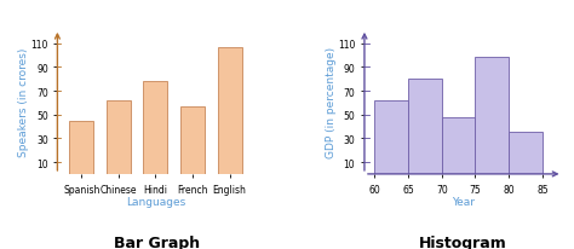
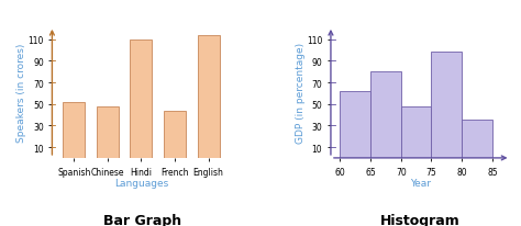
Spanish: 45 -> 52
Chinese: 62 -> 48
Hindi: 78 -> 110
French: 57 -> 44
English: 107 -> 114
